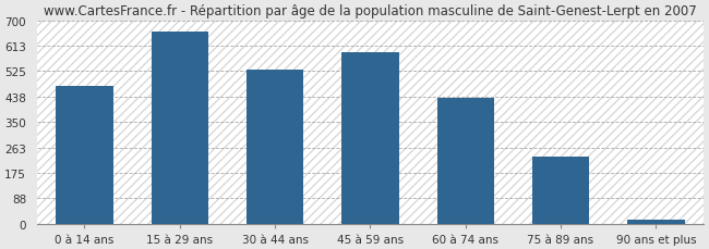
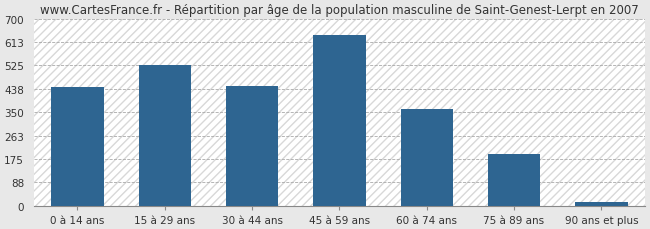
0 à 14 ans: 475 -> 443
15 à 29 ans: 660 -> 527
30 à 44 ans: 530 -> 448
45 à 59 ans: 590 -> 638
60 à 74 ans: 435 -> 362
75 à 89 ans: 230 -> 194
